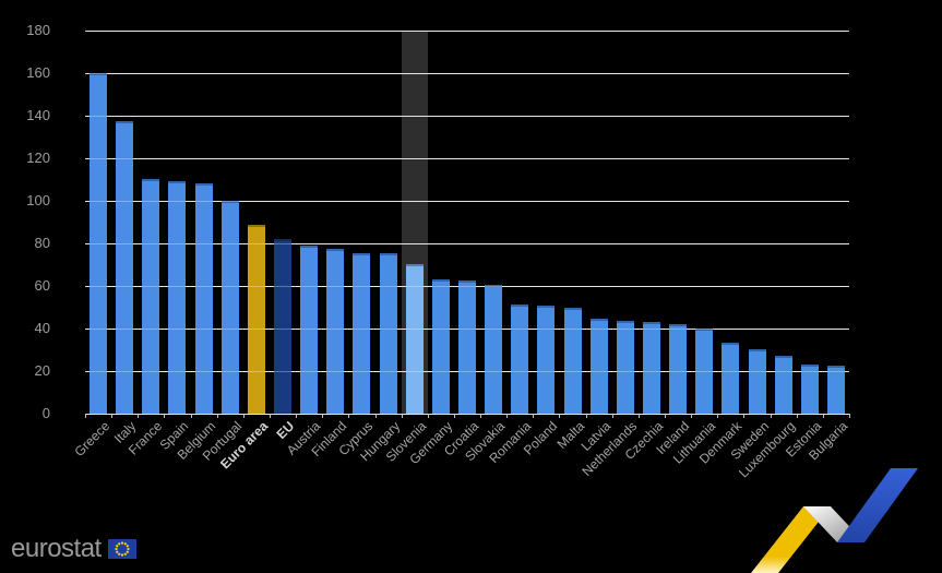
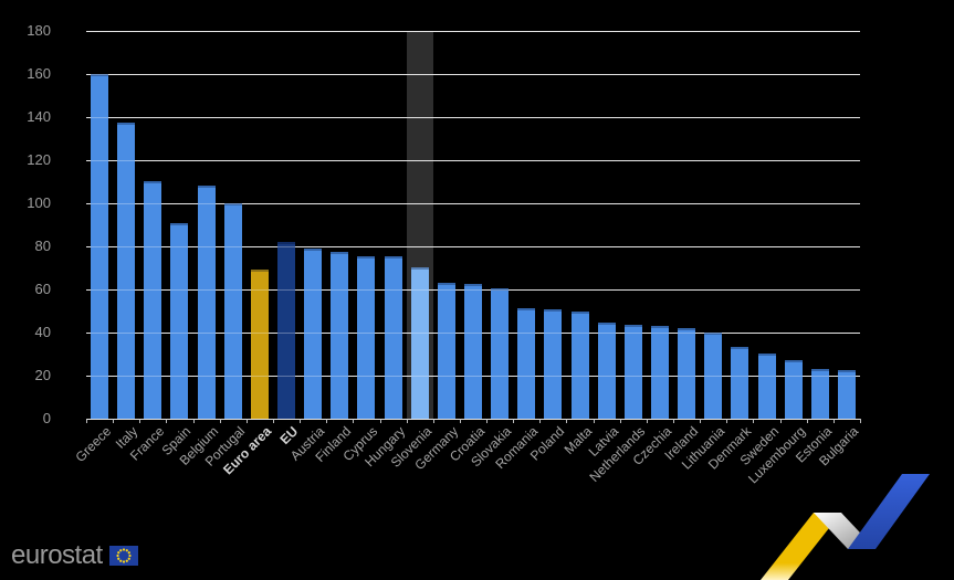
Spain: 109 -> 91
Euro area: 88 -> 69
